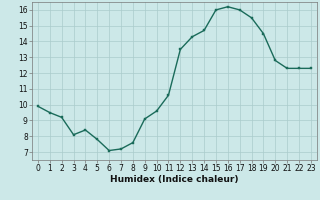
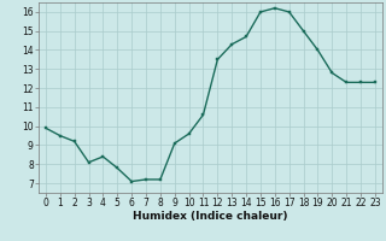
8: 7.6 -> 7.2
18: 15.5 -> 15.0
19: 14.5 -> 14.0
